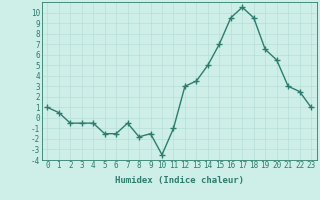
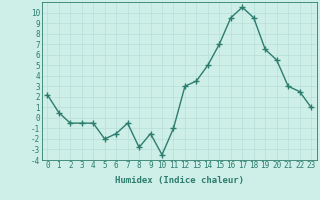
0: 1.0 -> 2.2
5: -1.5 -> -2.0
8: -1.8 -> -2.8
